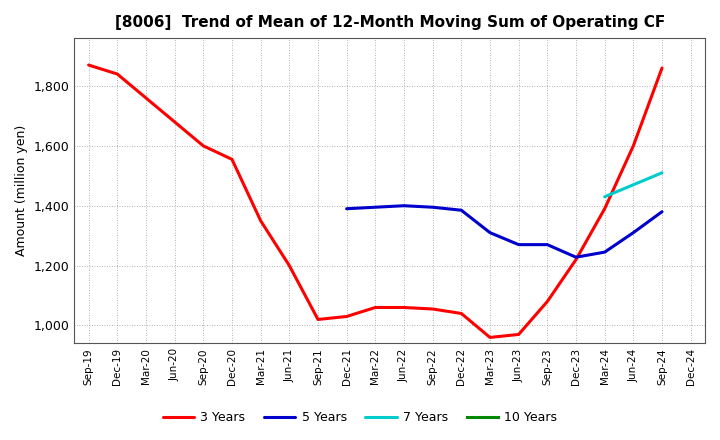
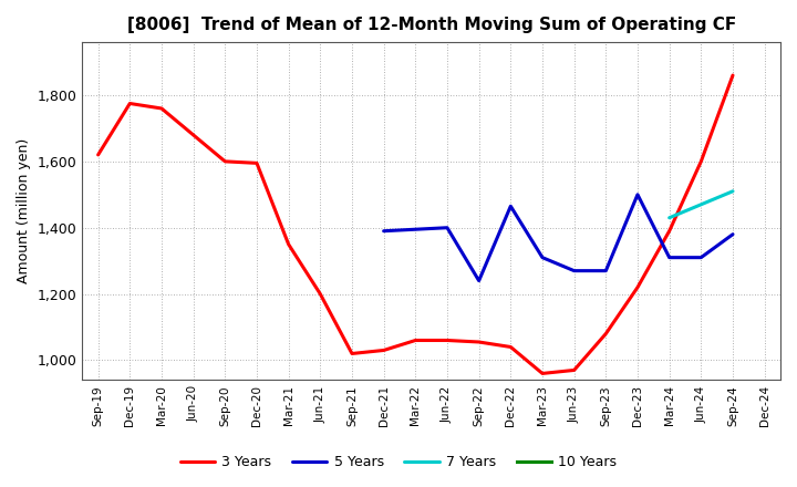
3 Years/Sep-19: 1,870 -> 1,620
3 Years/Dec-19: 1,840 -> 1,775
3 Years/Dec-20: 1,555 -> 1,595
5 Years/Sep-22: 1,395 -> 1,240
5 Years/Dec-22: 1,385 -> 1,465
5 Years/Dec-23: 1,228 -> 1,500
5 Years/Mar-24: 1,245 -> 1,310
